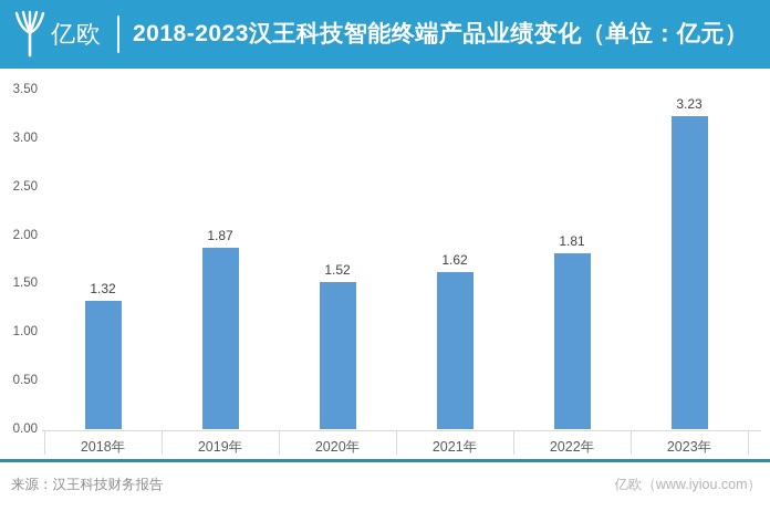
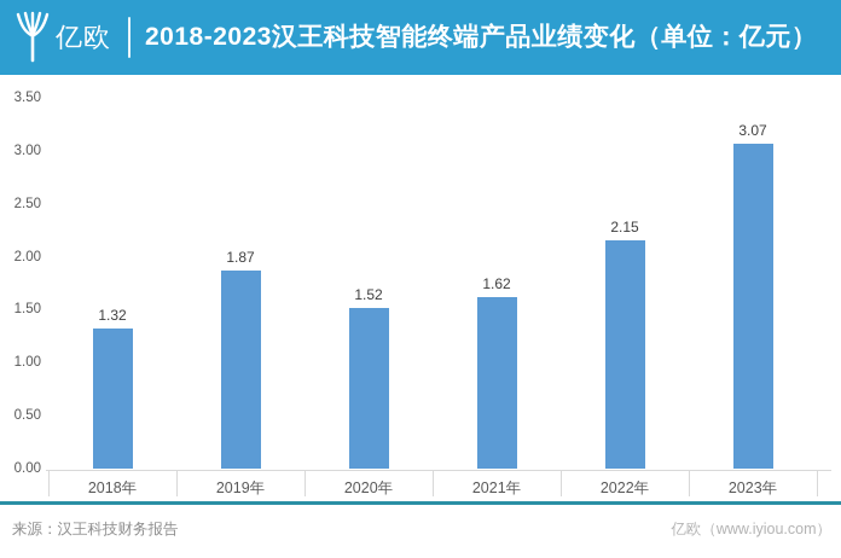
2022年: 1.81 -> 2.15
2023年: 3.23 -> 3.07
